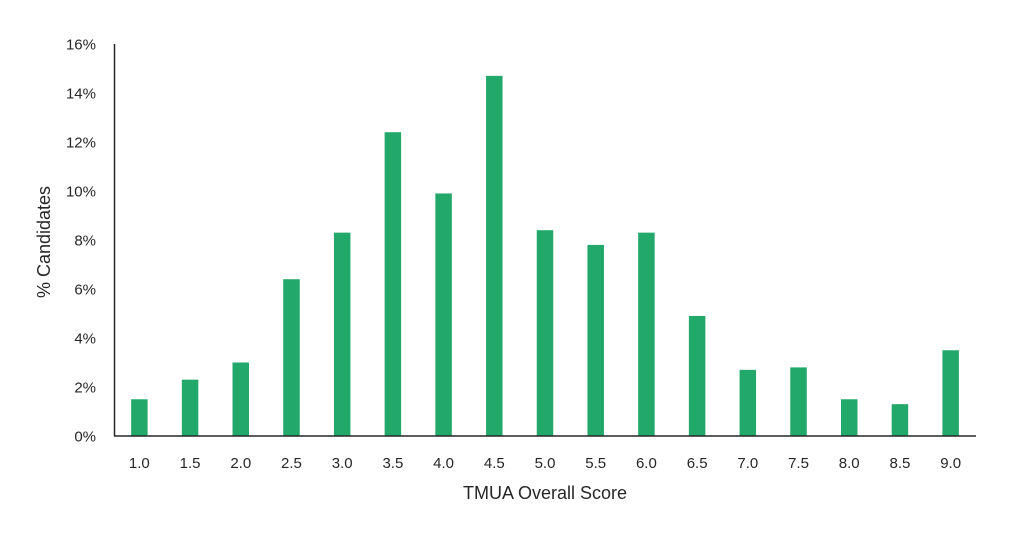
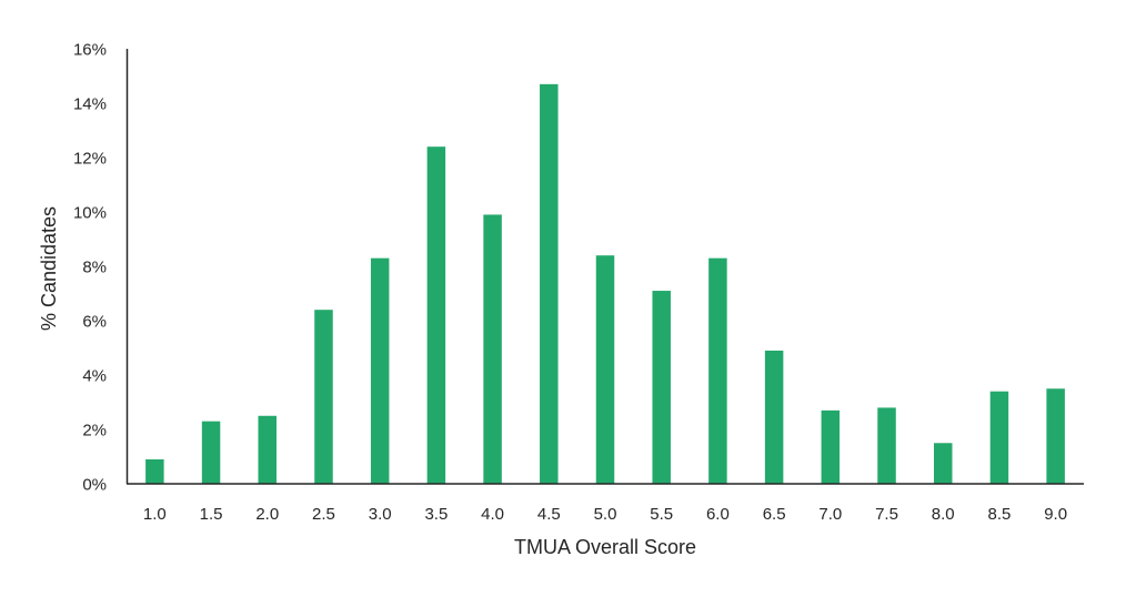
1.0: 1.5% -> 0.9%
2.0: 3.0% -> 2.5%
5.5: 7.8% -> 7.1%
8.5: 1.3% -> 3.4%
